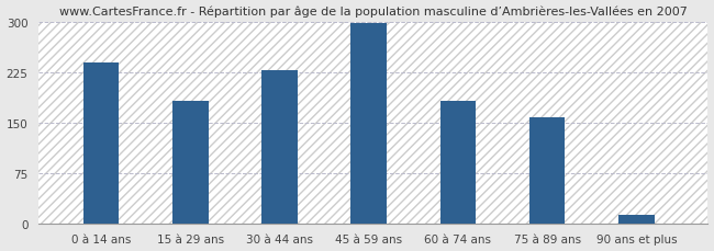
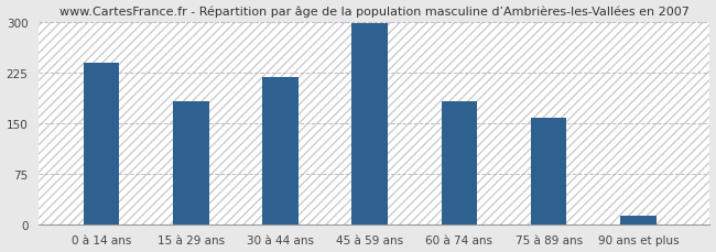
30 à 44 ans: 228 -> 218
